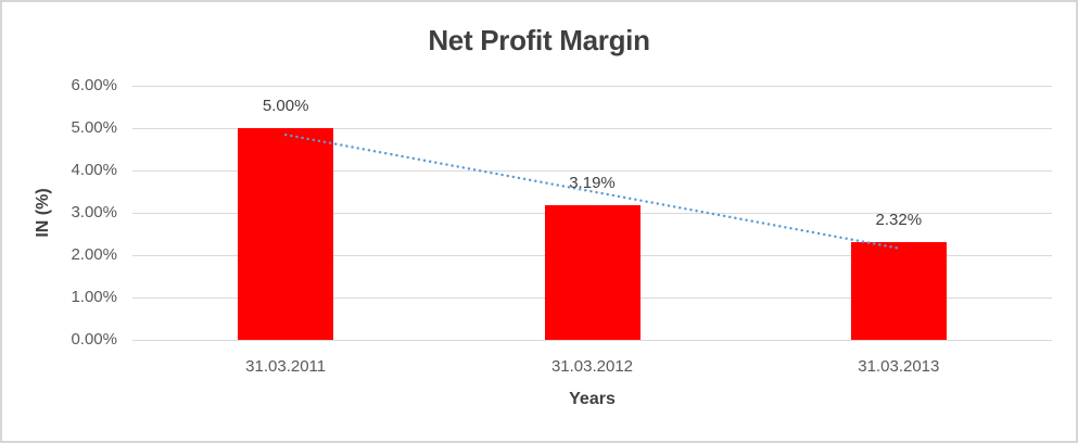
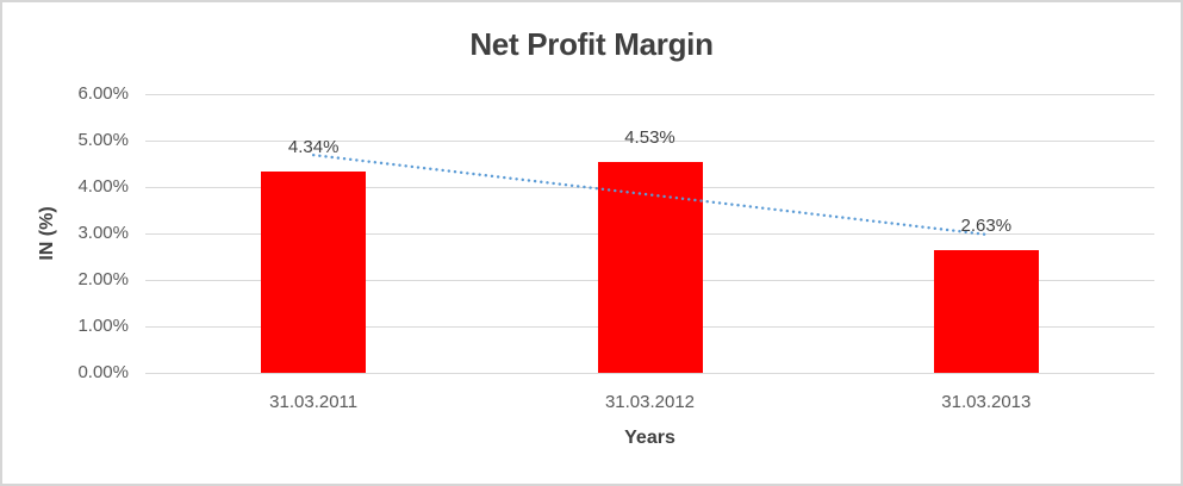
31.03.2011: 5.00% -> 4.34%
31.03.2012: 3.19% -> 4.53%
31.03.2013: 2.32% -> 2.63%
